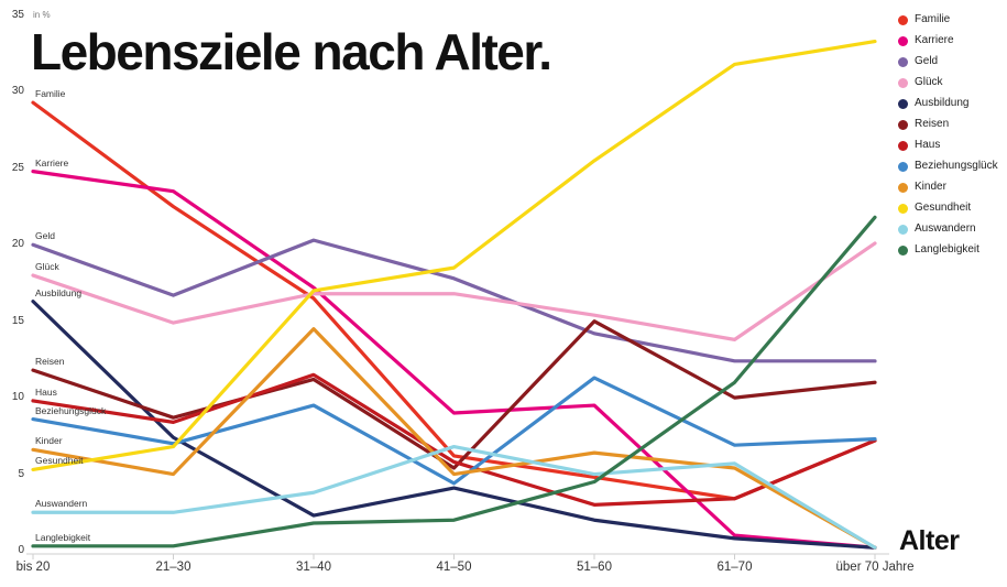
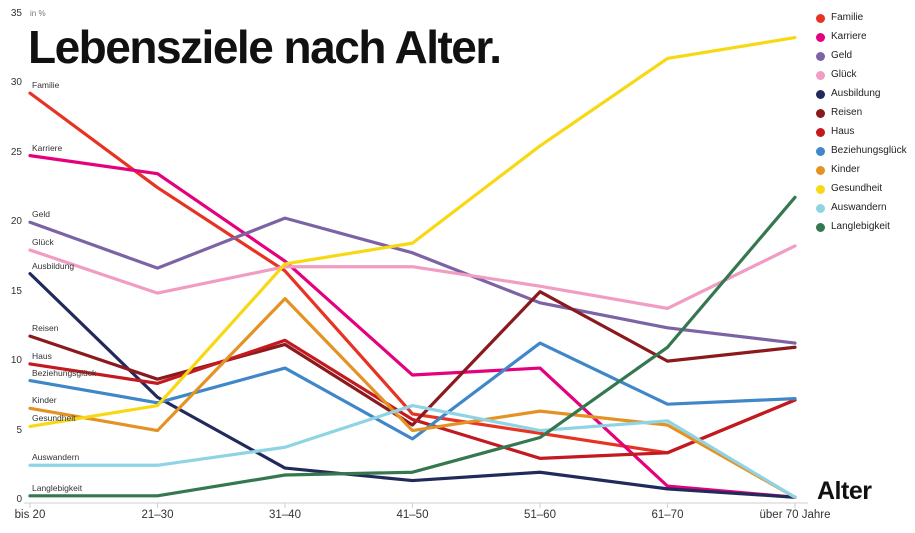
Ausbildung/41–50: 4.1 -> 1.4
Geld/über 70 Jahre: 12.4 -> 11.3
Glück/über 70 Jahre: 20.1 -> 18.3
